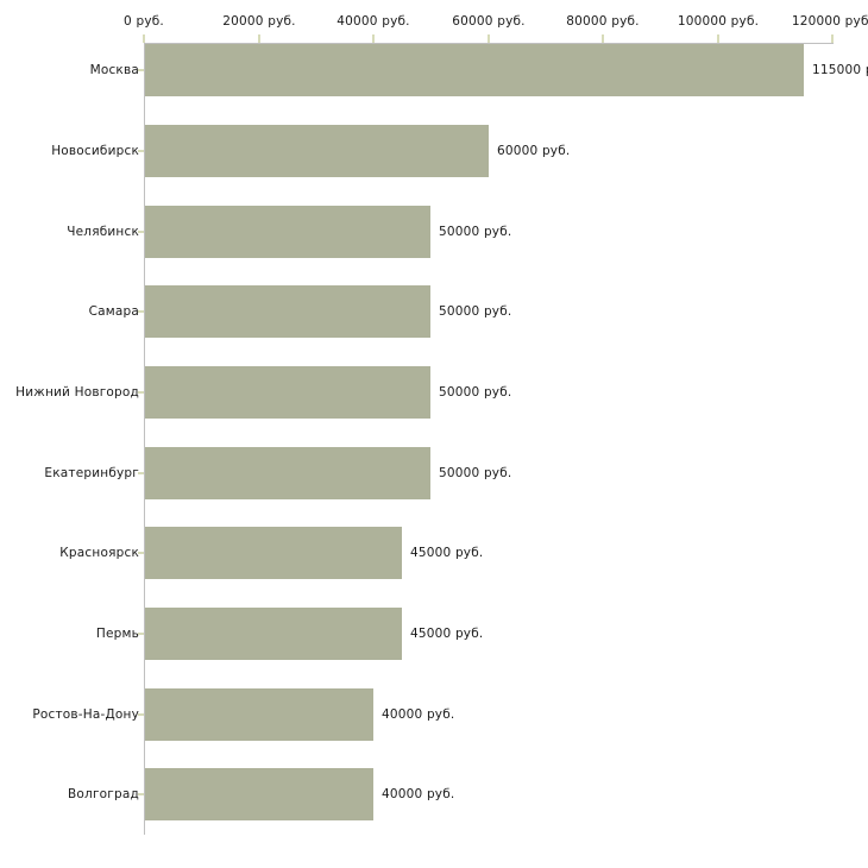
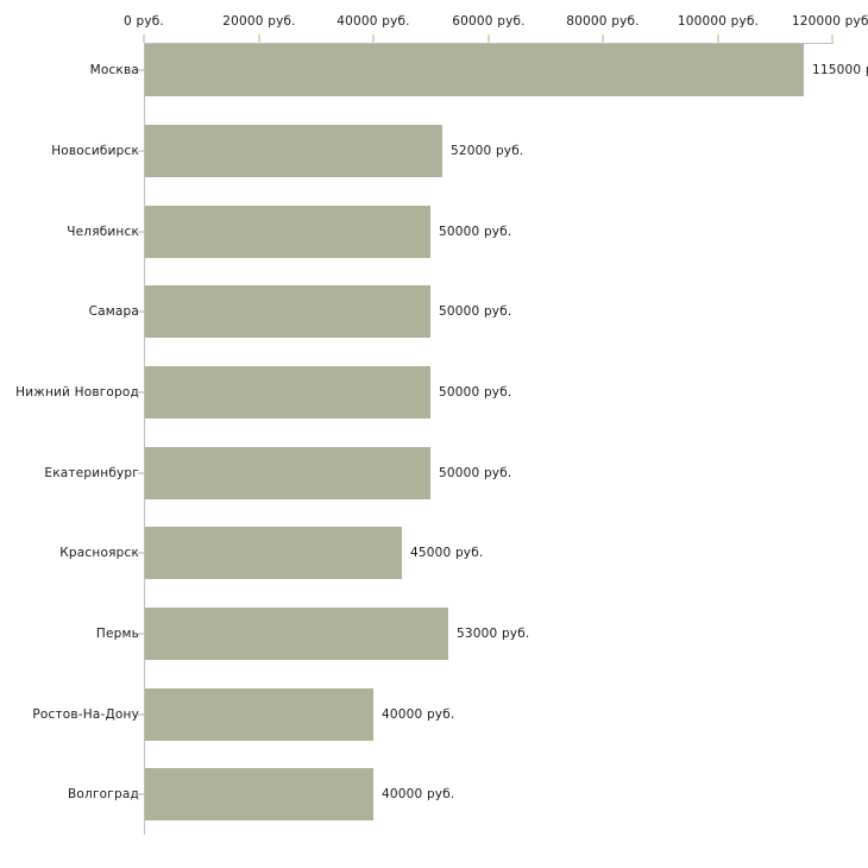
Новосибирск: 60000 -> 52000
Пермь: 45000 -> 53000
